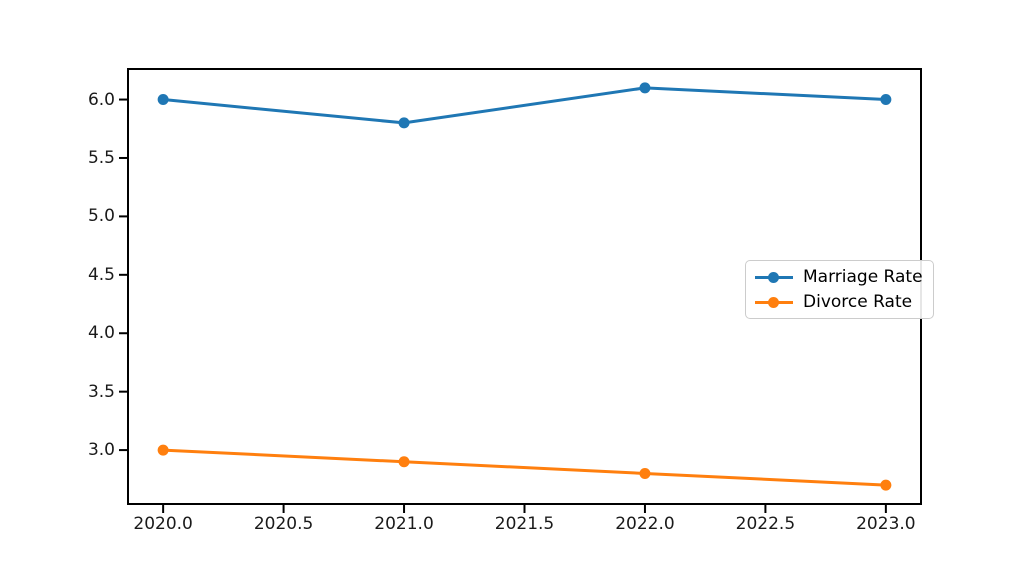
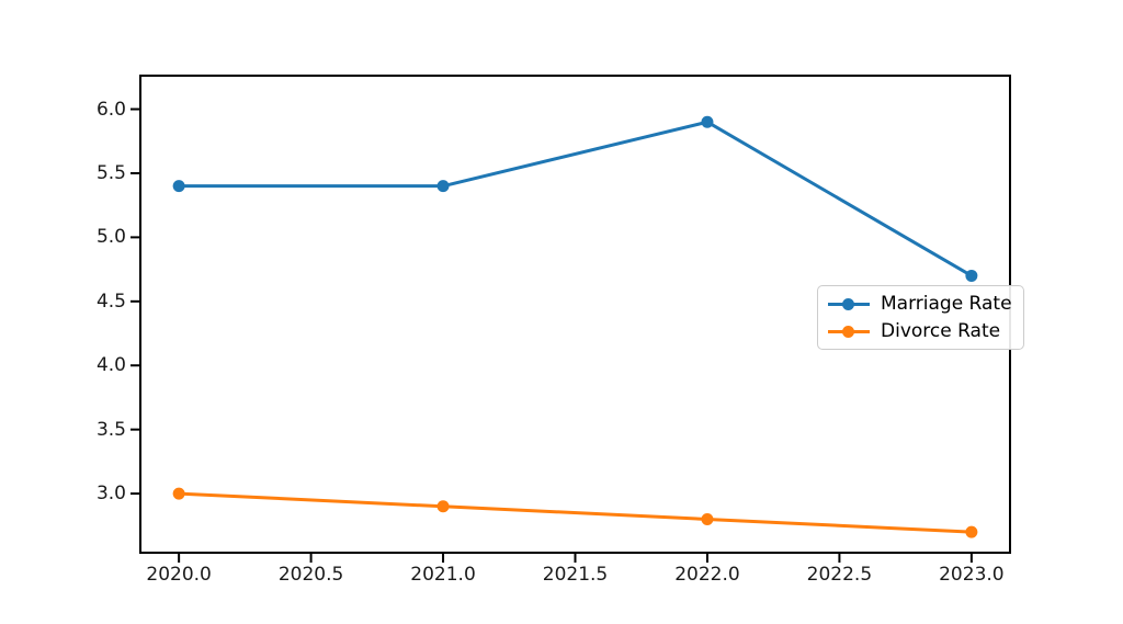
Marriage Rate/2020.0: 6.0 -> 5.4
Marriage Rate/2021.0: 5.8 -> 5.4
Marriage Rate/2022.0: 6.1 -> 5.9
Marriage Rate/2023.0: 6.0 -> 4.7
